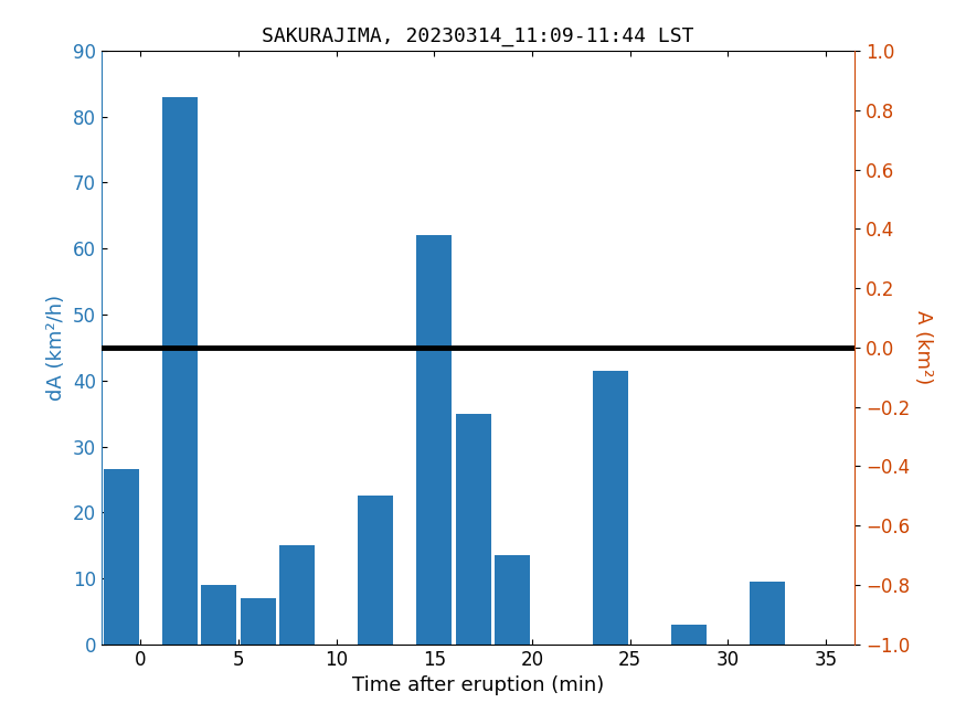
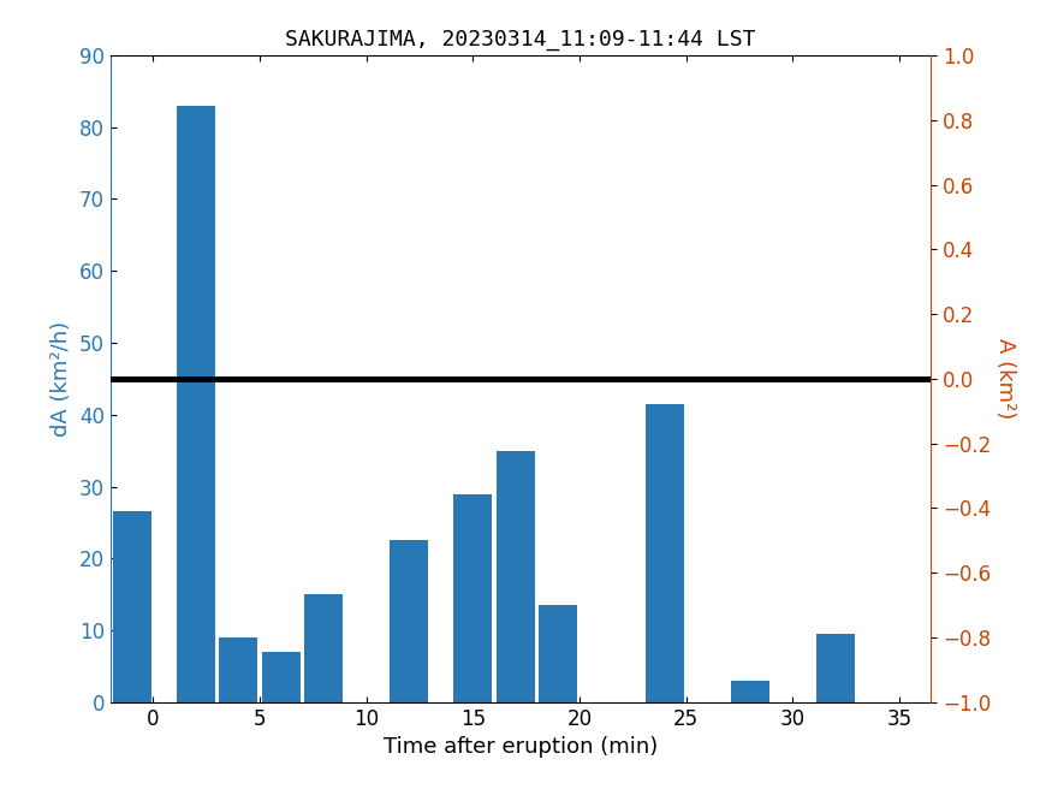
15: 62.0 -> 29.0
